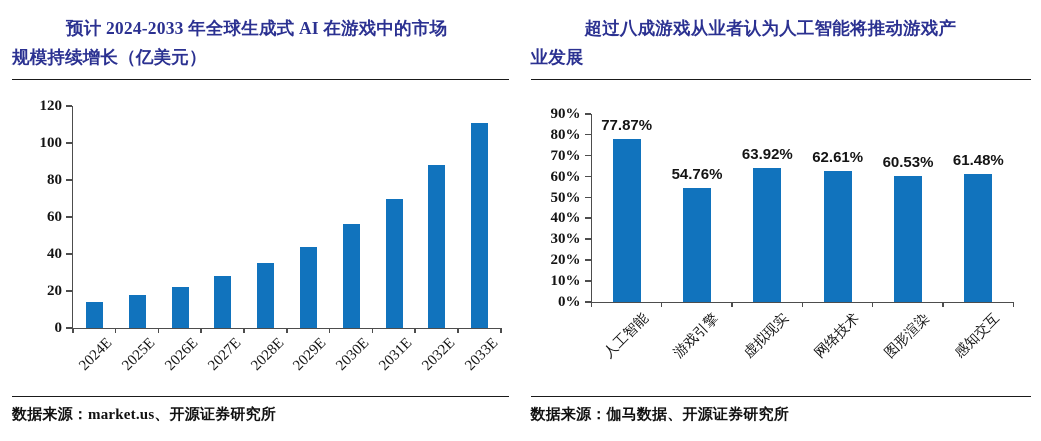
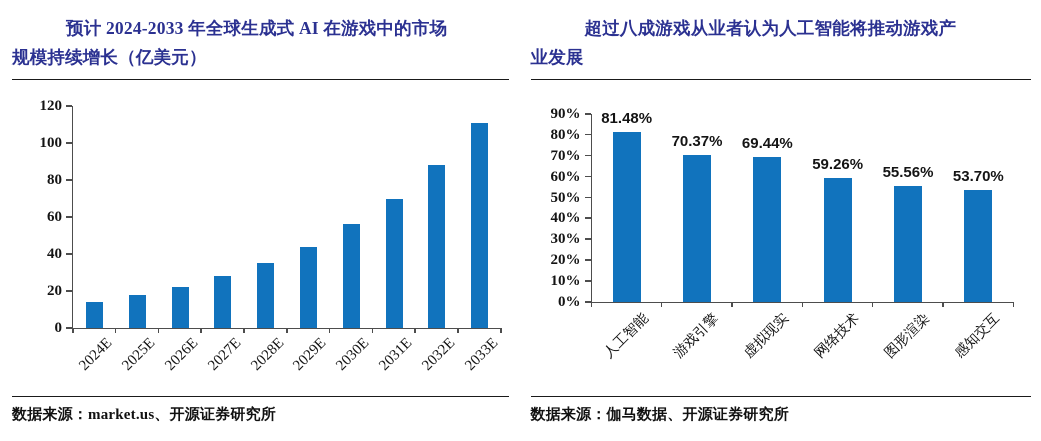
超过八成游戏从业者认为人工智能将推动游戏产业发展/人工智能: 77.87% -> 81.48%
超过八成游戏从业者认为人工智能将推动游戏产业发展/游戏引擎: 54.76% -> 70.37%
超过八成游戏从业者认为人工智能将推动游戏产业发展/虚拟现实: 63.92% -> 69.44%
超过八成游戏从业者认为人工智能将推动游戏产业发展/网络技术: 62.61% -> 59.26%
超过八成游戏从业者认为人工智能将推动游戏产业发展/图形渲染: 60.53% -> 55.56%
超过八成游戏从业者认为人工智能将推动游戏产业发展/感知交互: 61.48% -> 53.70%
